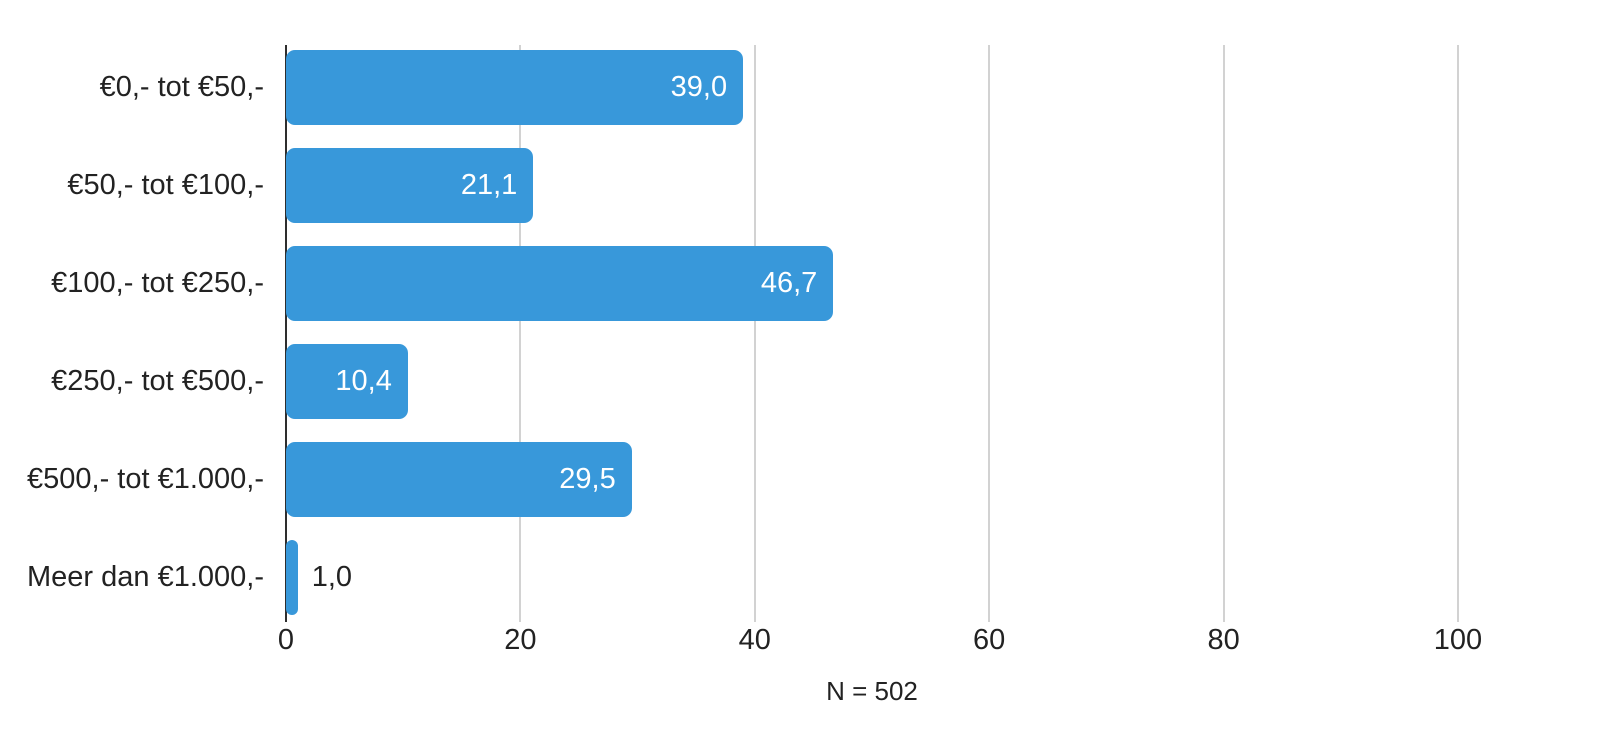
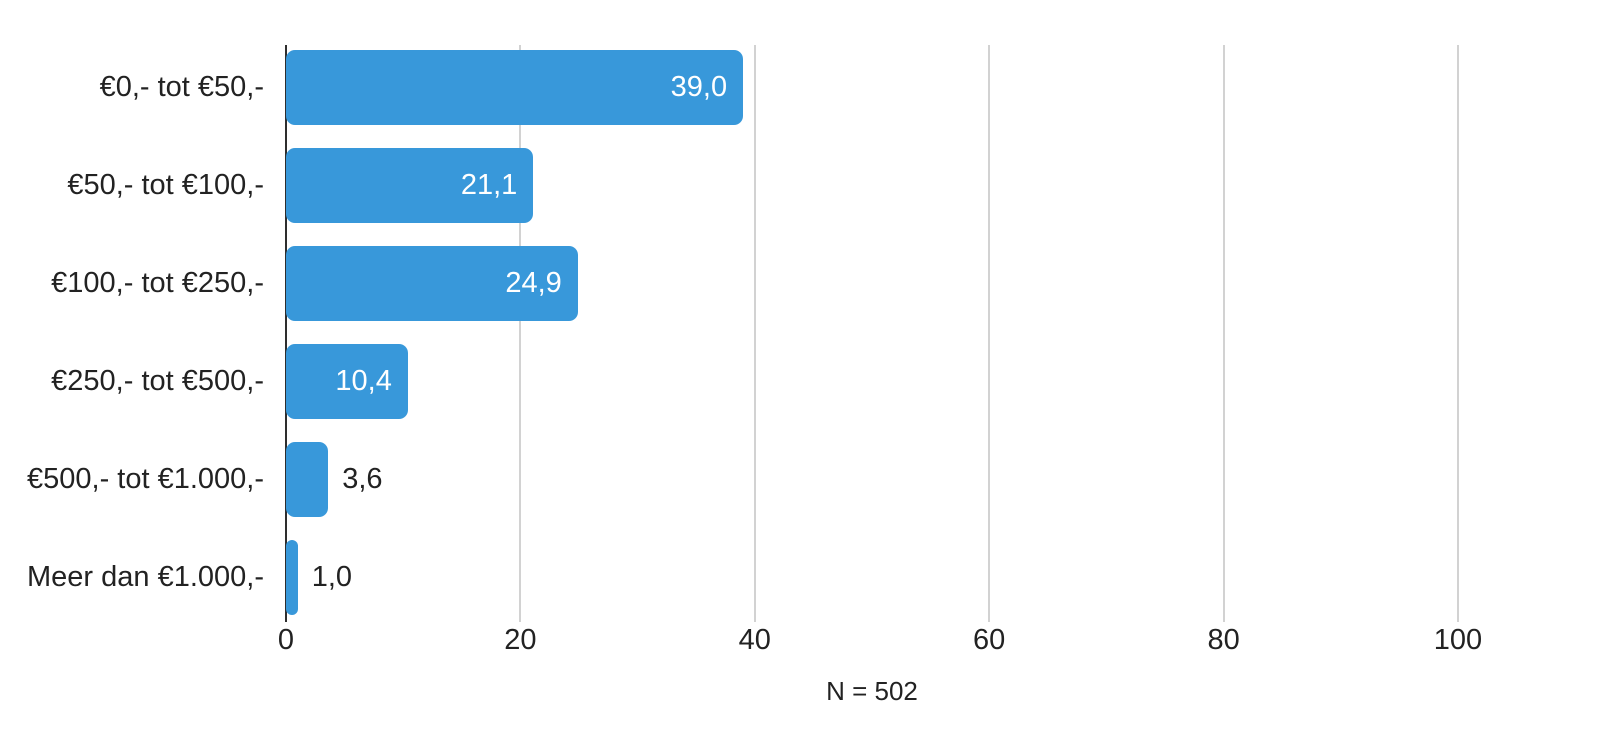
€100,- tot €250,-: 46,7 -> 24,9
€500,- tot €1.000,-: 29,5 -> 3,6
